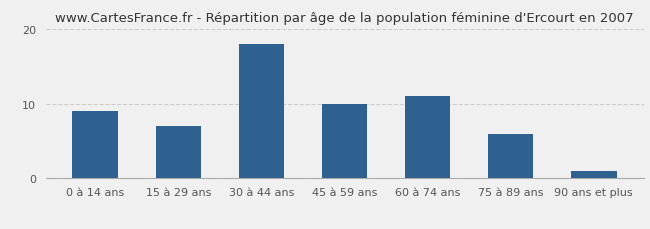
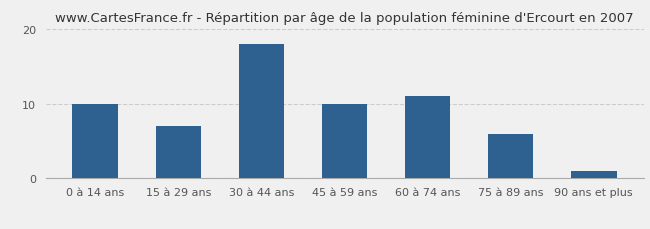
0 à 14 ans: 9 -> 10
